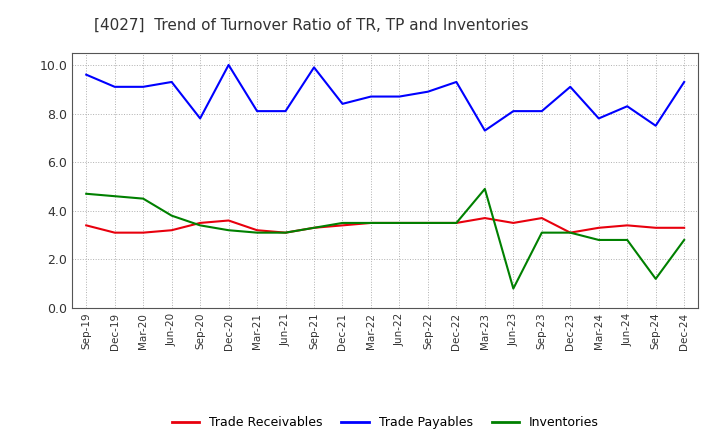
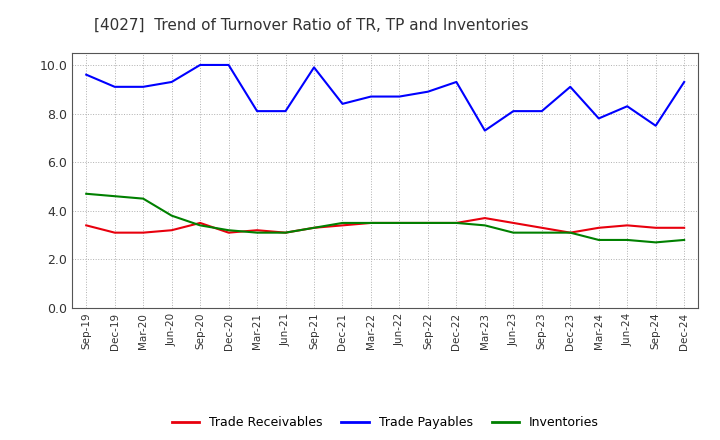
Trade Payables/Sep-20: 7.8 -> 10.0
Trade Receivables/Dec-20: 3.6 -> 3.1
Inventories/Mar-23: 4.9 -> 3.4
Inventories/Jun-23: 0.8 -> 3.1
Trade Receivables/Sep-23: 3.7 -> 3.3
Inventories/Sep-24: 1.2 -> 2.7
